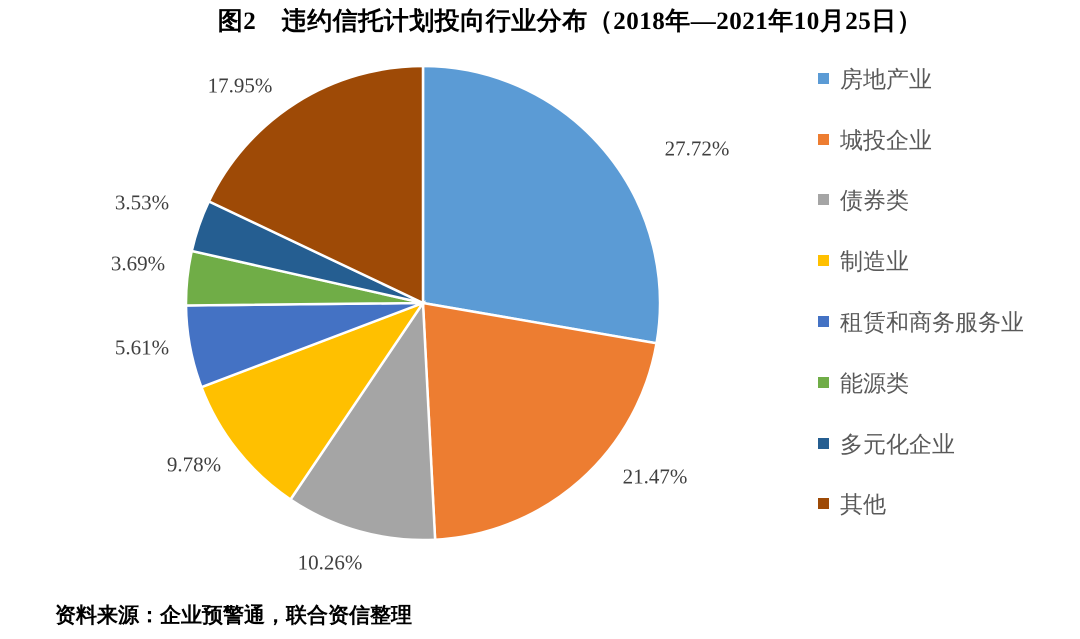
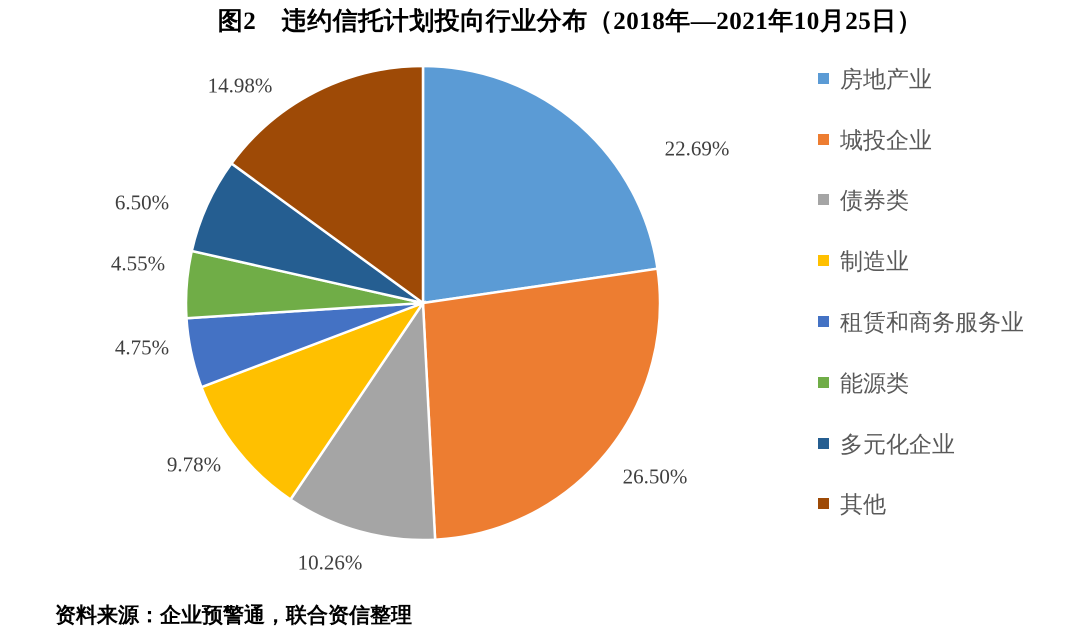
房地产业: 27.72% -> 22.69%
城投企业: 21.47% -> 26.50%
租赁和商务服务业: 5.61% -> 4.75%
能源类: 3.69% -> 4.55%
多元化企业: 3.53% -> 6.50%
其他: 17.95% -> 14.98%
